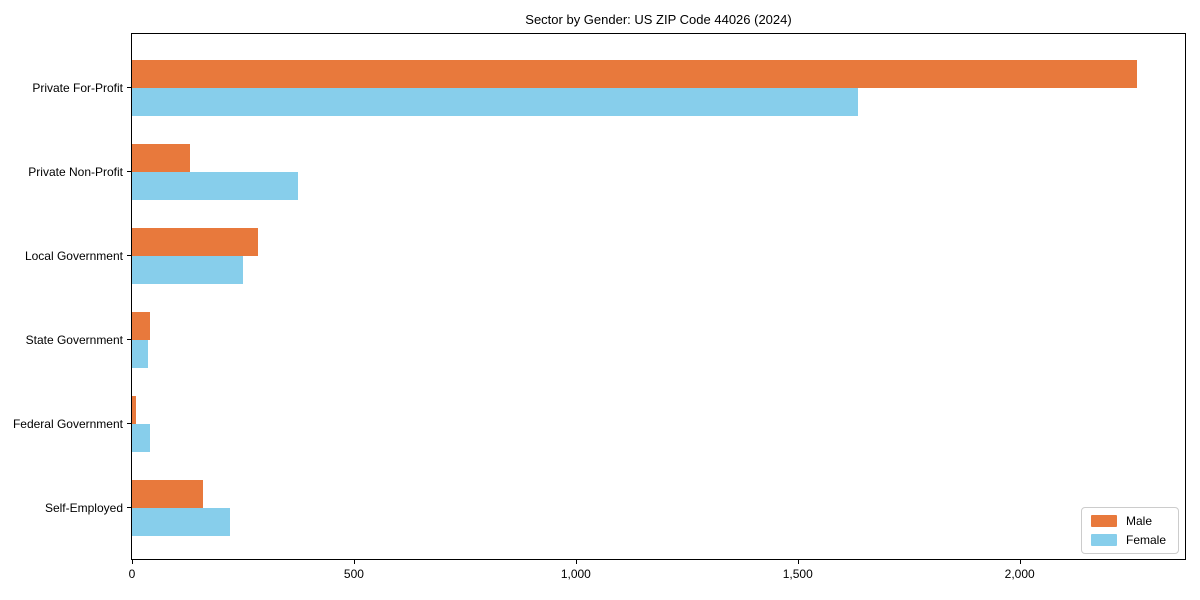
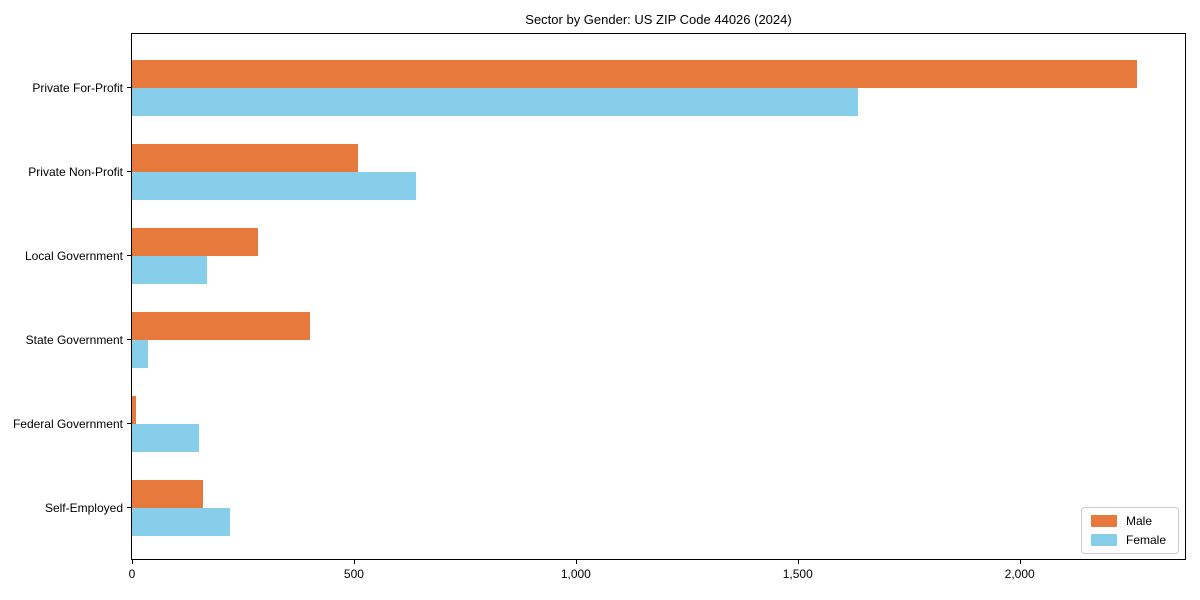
Male/Private Non-Profit: 130 -> 510
Female/Private Non-Profit: 380 -> 640
Female/Local Government: 250 -> 170
Male/State Government: 40 -> 400
Female/Federal Government: 40 -> 150
